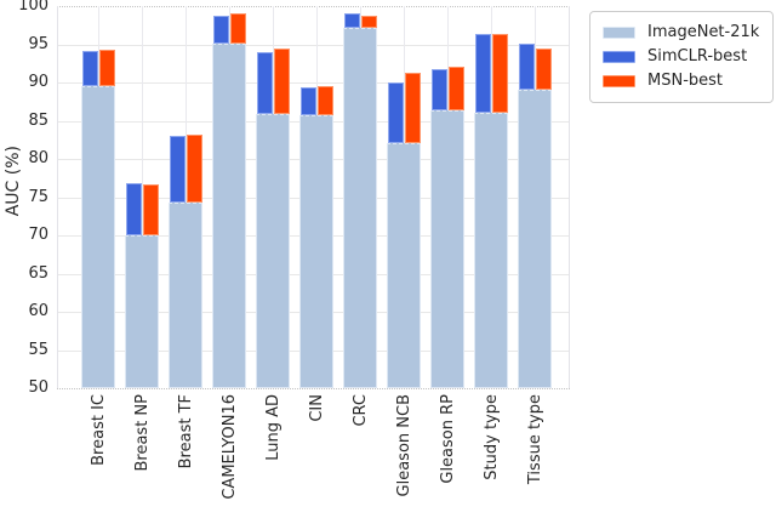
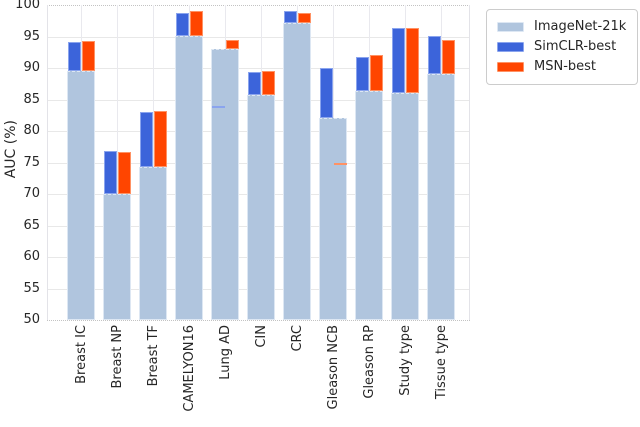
ImageNet-21k/Lung AD: 86 -> 93
SimCLR-best/Lung AD: 94 -> 84
MSN-best/Gleason NCB: 91 -> 75
